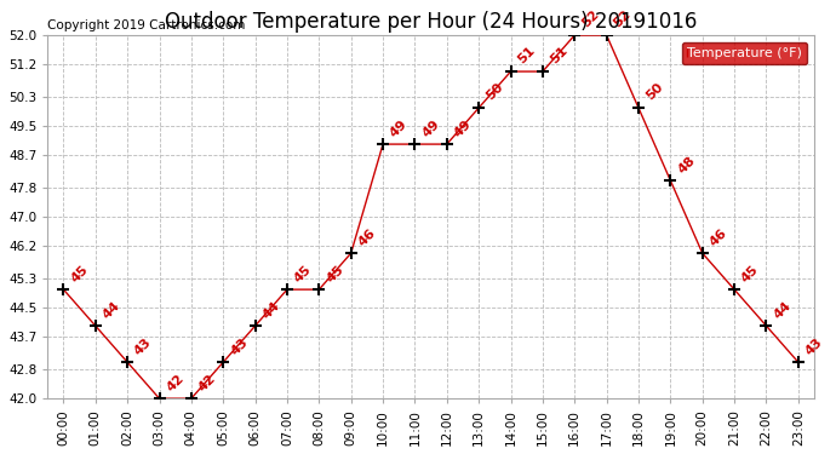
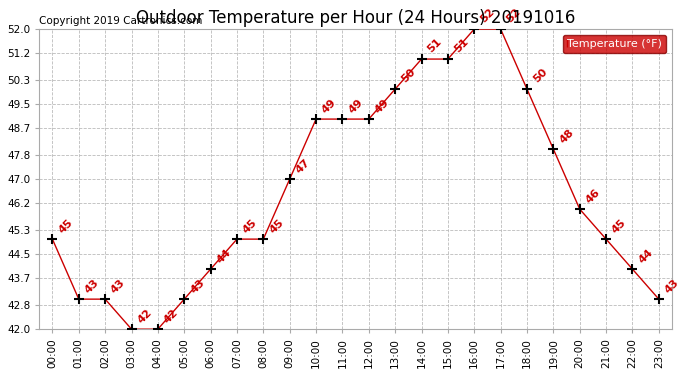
01:00: 44 -> 43
09:00: 46 -> 47
